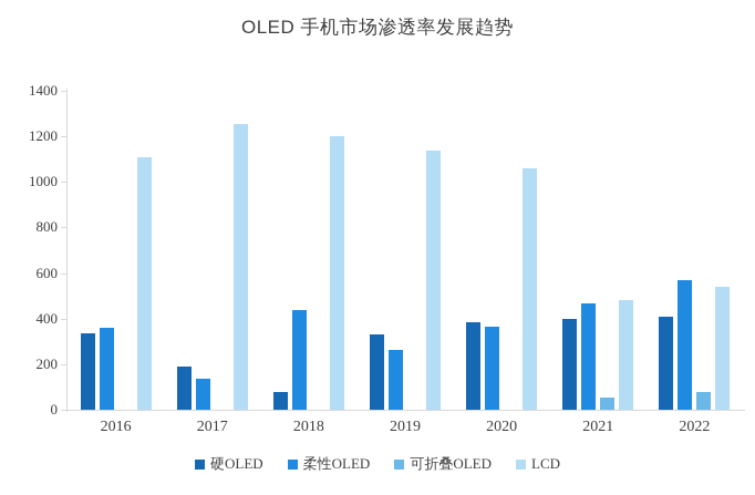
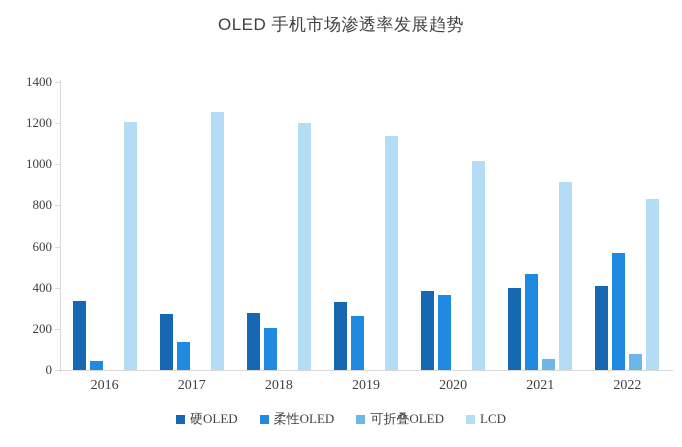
柔性OLED/2016: 360 -> 40
LCD/2016: 1110 -> 1200
硬OLED/2017: 190 -> 270
硬OLED/2018: 80 -> 280
柔性OLED/2018: 440 -> 200
LCD/2020: 1060 -> 1020
LCD/2021: 480 -> 910
LCD/2022: 540 -> 830
